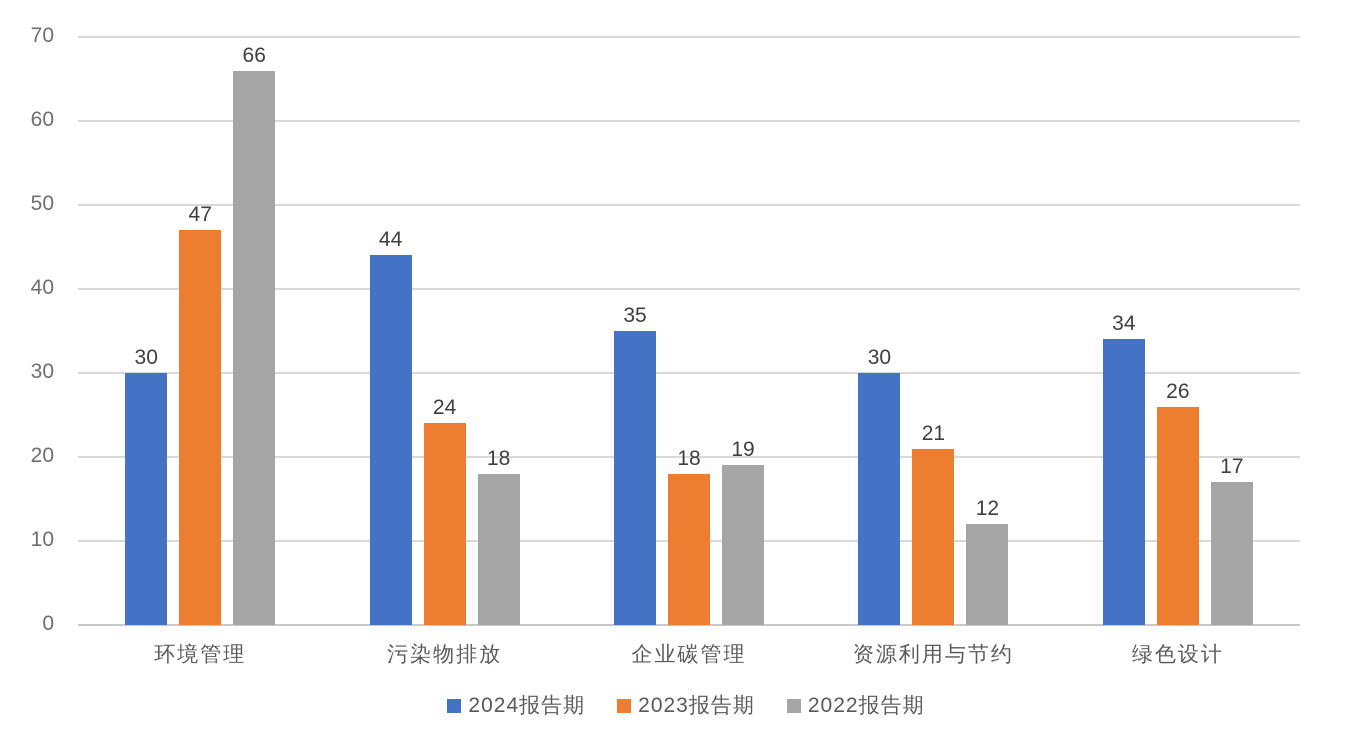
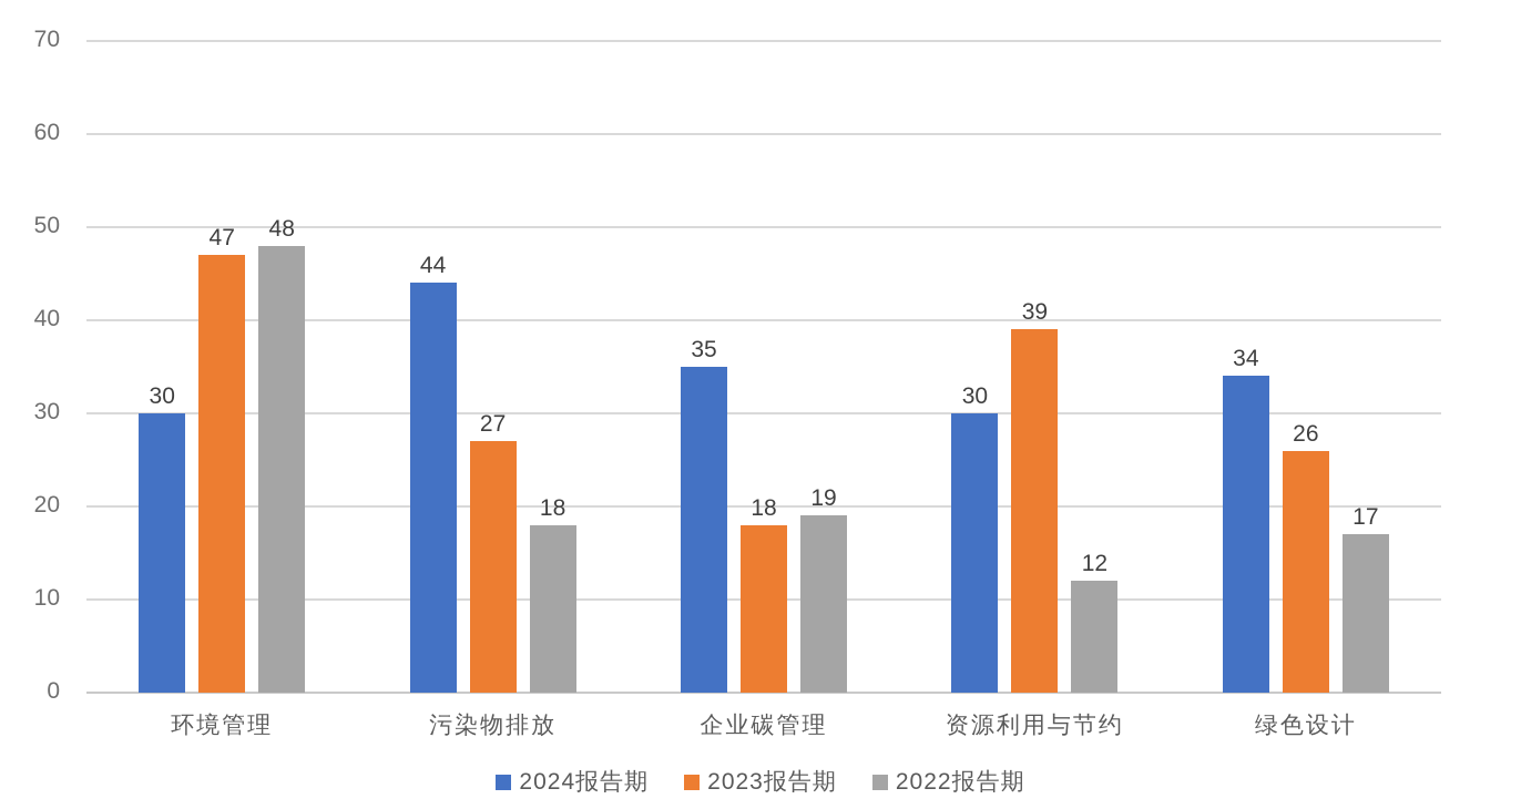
2022报告期/环境管理: 66 -> 48
2023报告期/污染物排放: 24 -> 27
2023报告期/资源利用与节约: 21 -> 39
